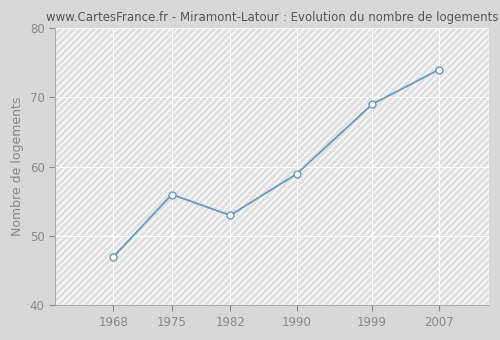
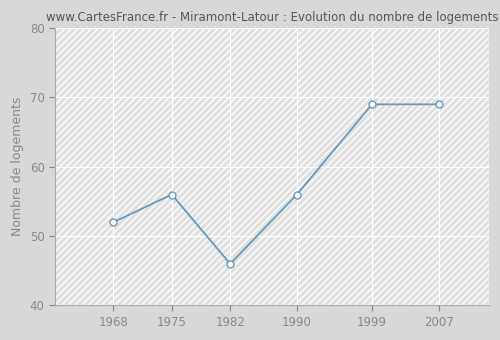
1968: 47 -> 52
1982: 53 -> 46
1990: 59 -> 56
2007: 74 -> 69
